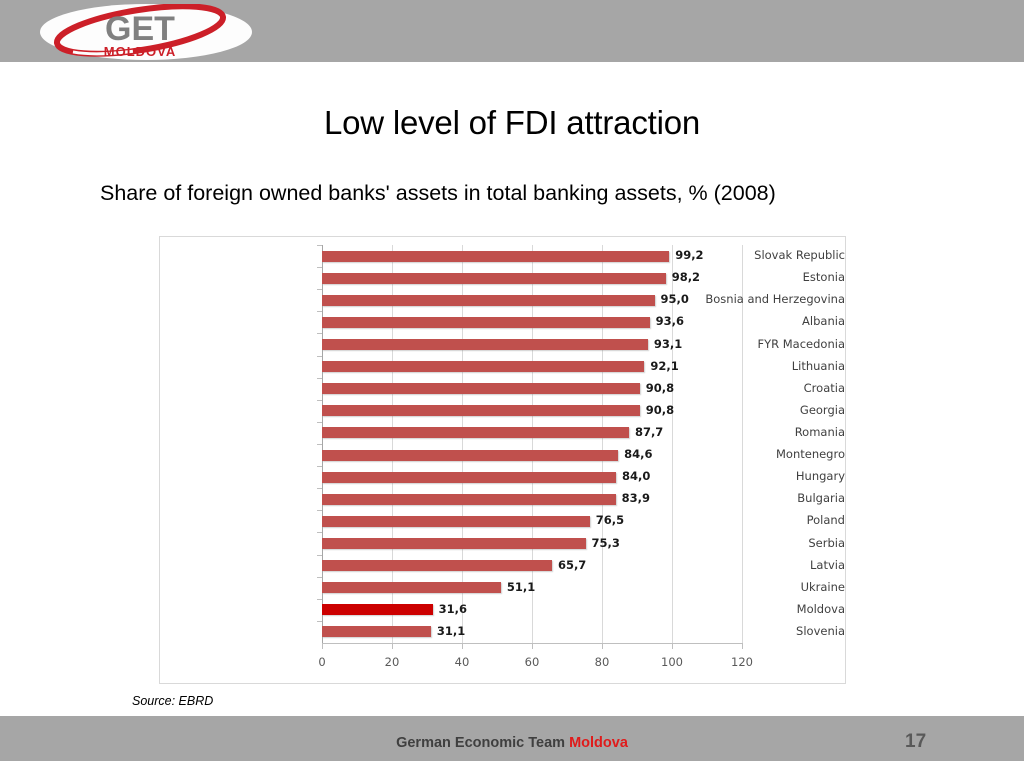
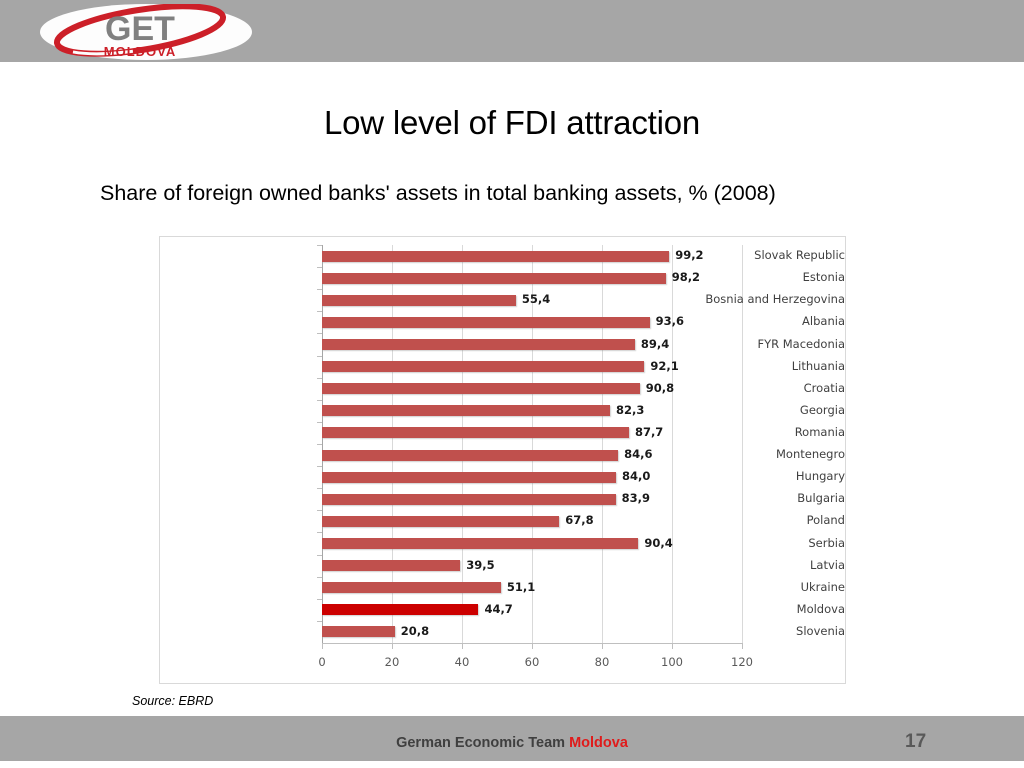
Bosnia and Herzegovina: 95,0 -> 55,4
FYR Macedonia: 93,1 -> 89,4
Georgia: 90,8 -> 82,3
Poland: 76,5 -> 67,8
Serbia: 75,3 -> 90,4
Latvia: 65,7 -> 39,5
Moldova: 31,6 -> 44,7
Slovenia: 31,1 -> 20,8
